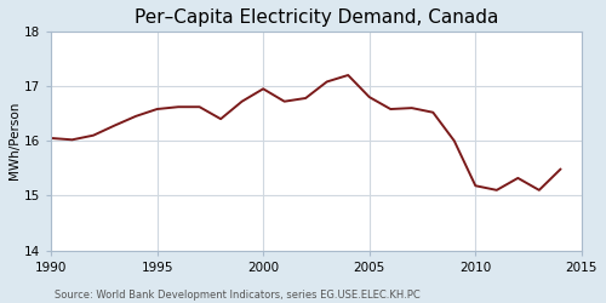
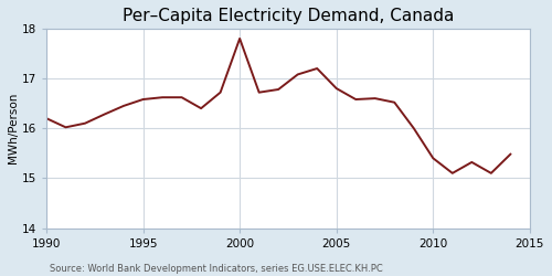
1990: 16.05 -> 16.20
2000: 16.95 -> 17.80
2010: 15.18 -> 15.40
